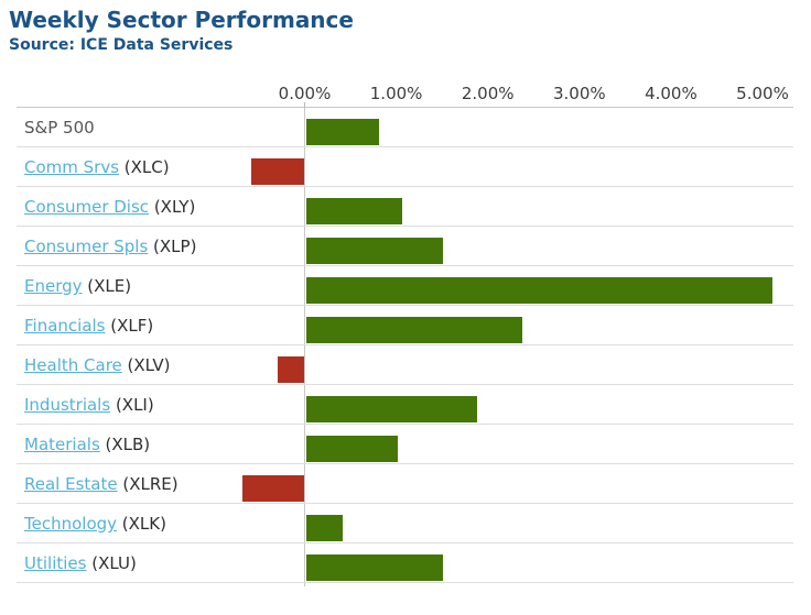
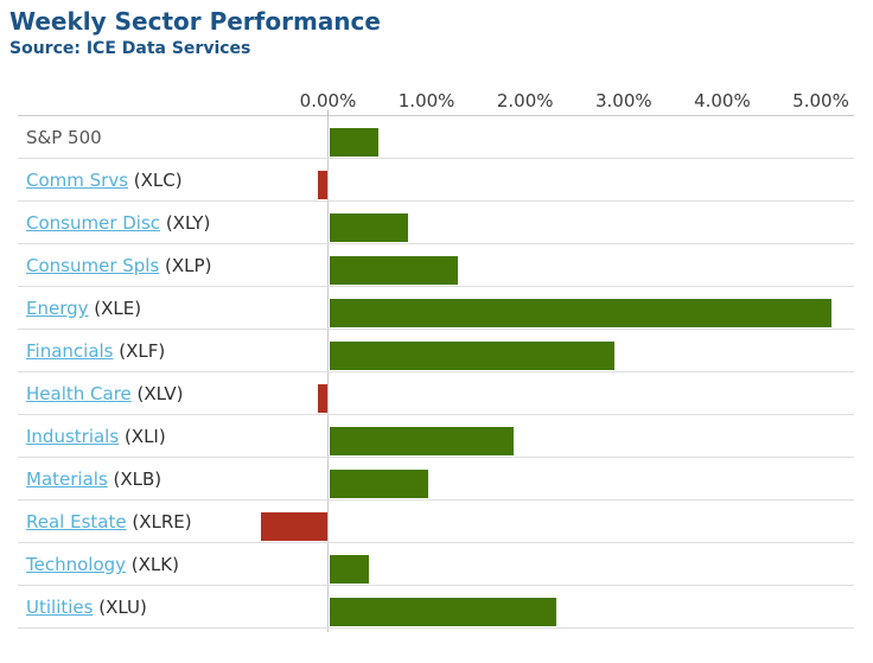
S&P 500: 0.8% -> 0.5%
Comm Srvs: -0.6% -> -0.1%
Consumer Disc: 1.1% -> 0.8%
Consumer Spls: 1.5% -> 1.3%
Financials: 2.4% -> 2.9%
Health Care: -0.3% -> -0.1%
Utilities: 1.5% -> 2.3%
